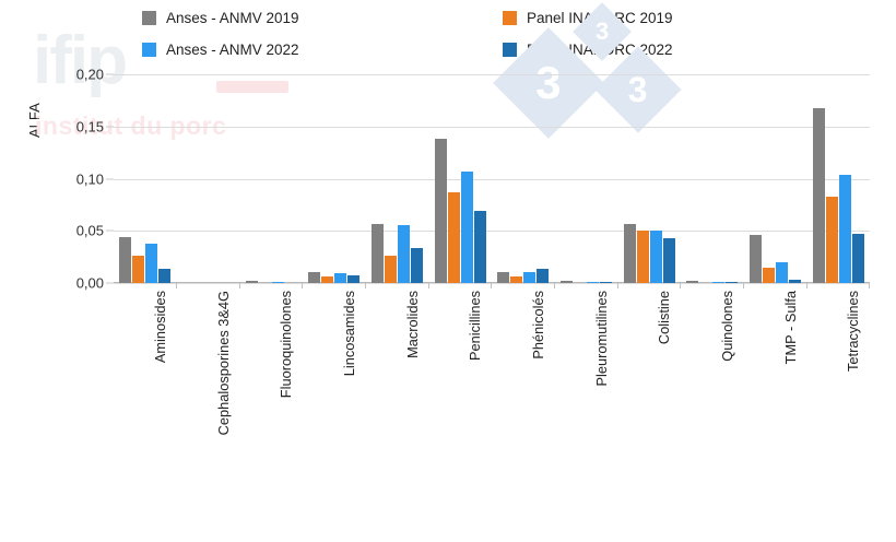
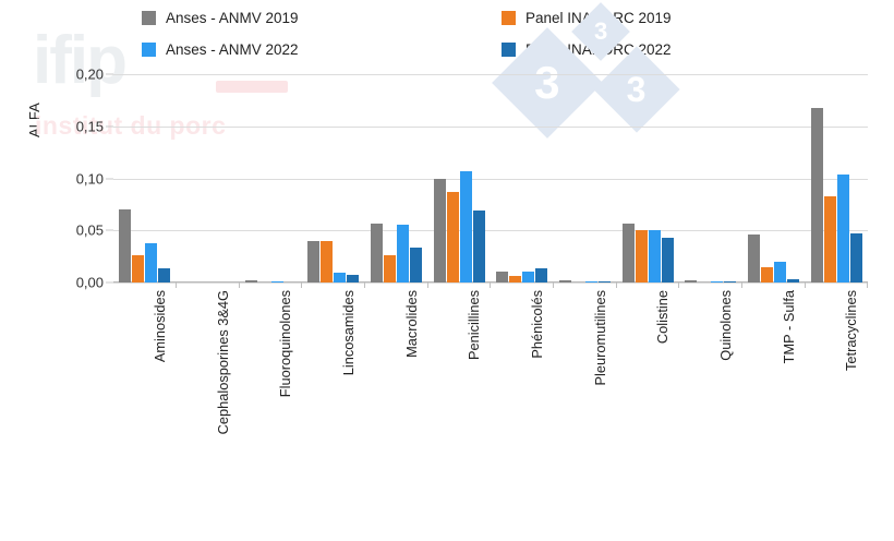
Anses - ANMV 2019/Aminosides: 0,04 -> 0,07
Anses - ANMV 2019/Lincosamides: 0,01 -> 0,04
Panel INAPORC 2019/Lincosamides: 0,01 -> 0,04
Anses - ANMV 2019/Penicillines: 0,14 -> 0,10
